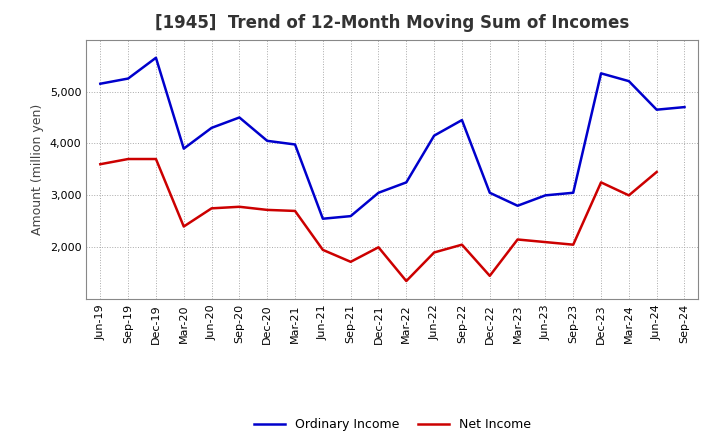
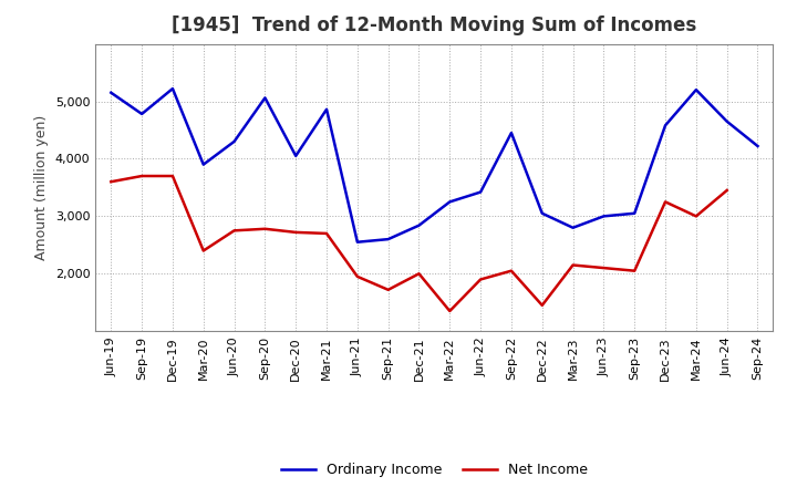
Ordinary Income/Sep-19: 5,250 -> 4,780
Ordinary Income/Dec-19: 5,650 -> 5,220
Ordinary Income/Sep-20: 4,500 -> 5,060
Ordinary Income/Mar-21: 3,980 -> 4,860
Ordinary Income/Dec-21: 3,050 -> 2,840
Ordinary Income/Jun-22: 4,150 -> 3,420
Ordinary Income/Dec-23: 5,350 -> 4,580
Ordinary Income/Sep-24: 4,700 -> 4,220
